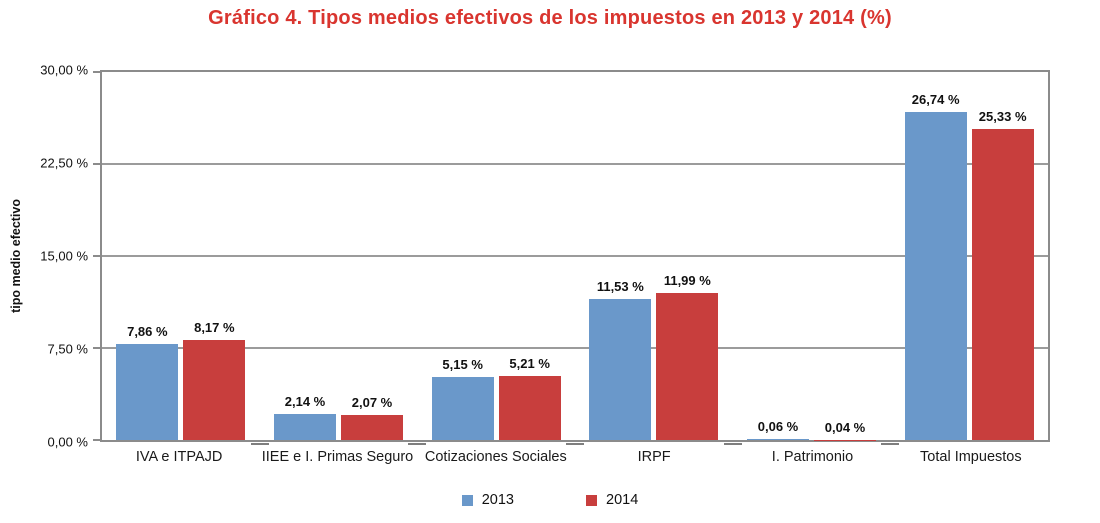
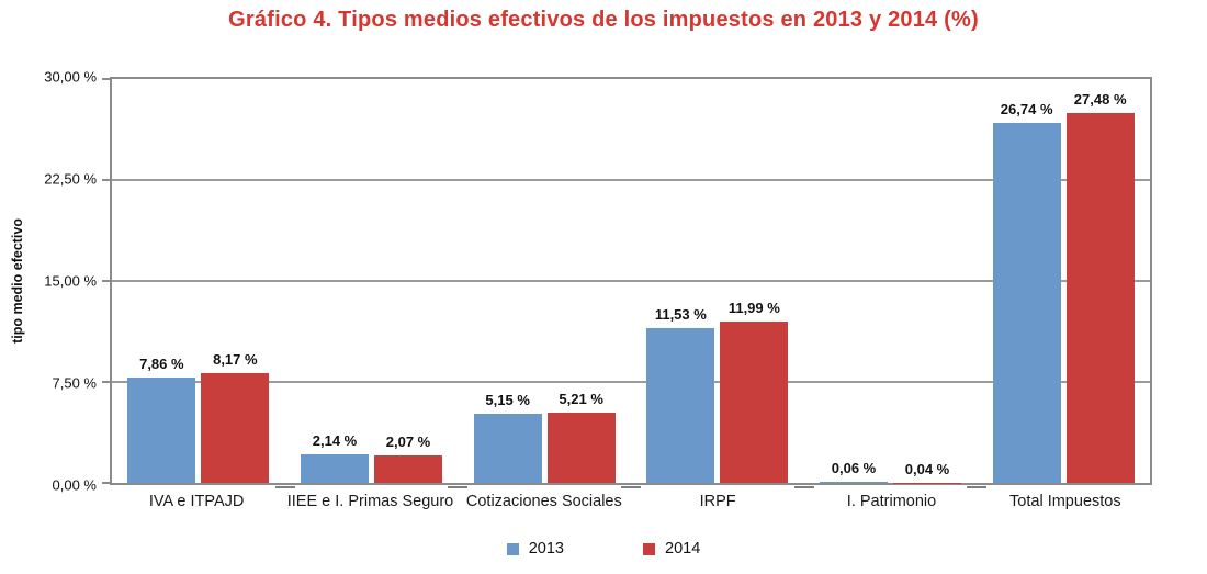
2014/Total Impuestos: 25,33 -> 27,48
